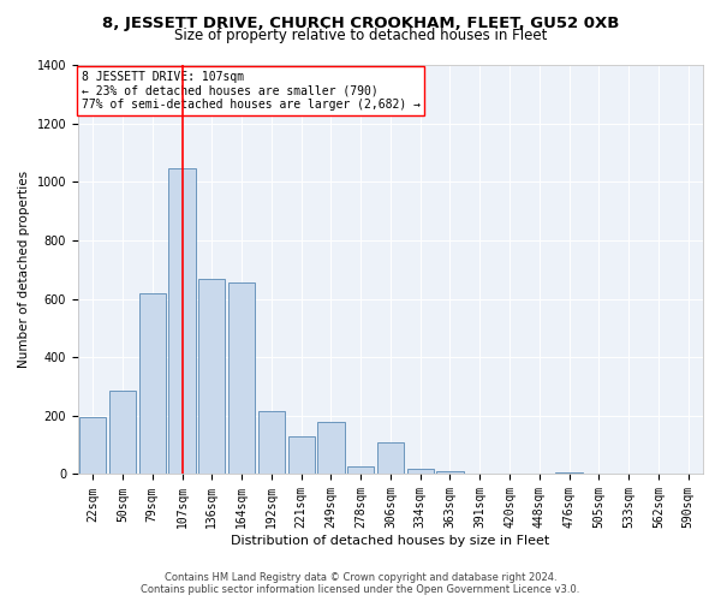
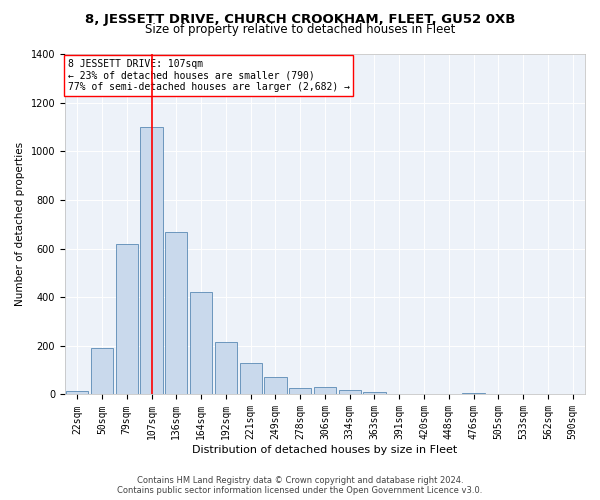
22sqm: 195 -> 15
50sqm: 285 -> 190
107sqm: 1045 -> 1100
164sqm: 655 -> 420
249sqm: 180 -> 70
306sqm: 110 -> 30
